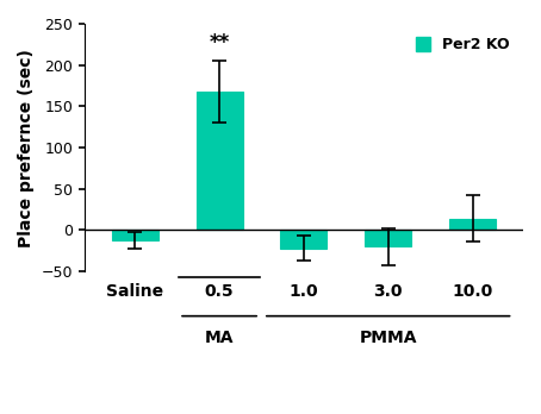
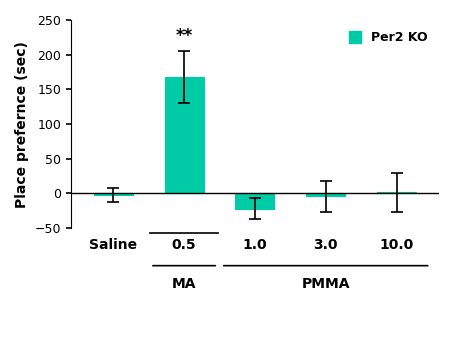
Saline: -12 -> -2
3.0: -20 -> -4
10.0: 14 -> 2
